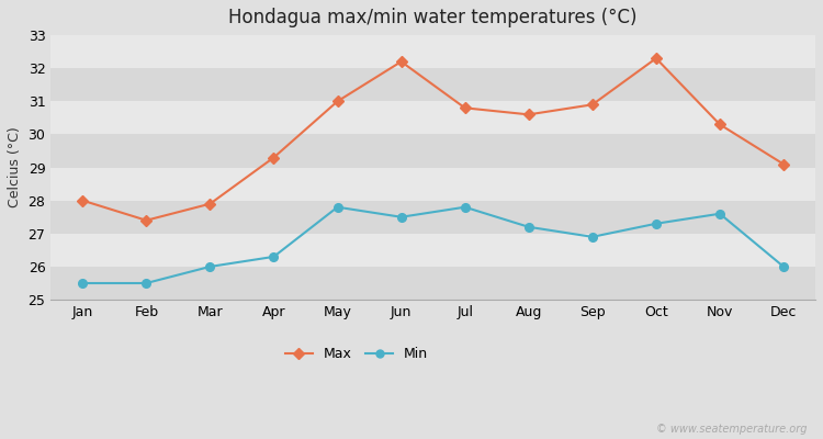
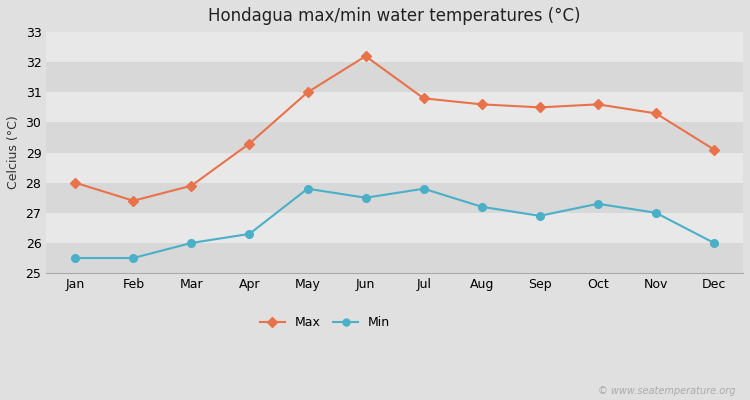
Max/Sep: 30.9 -> 30.5
Max/Oct: 32.3 -> 30.6
Min/Nov: 27.6 -> 27.0
